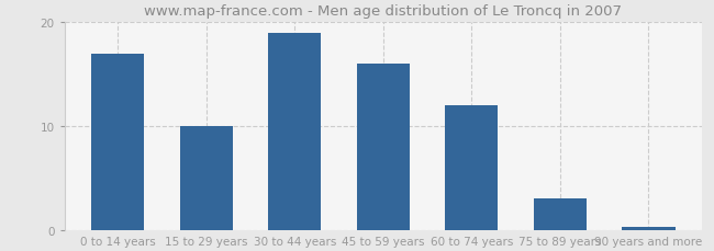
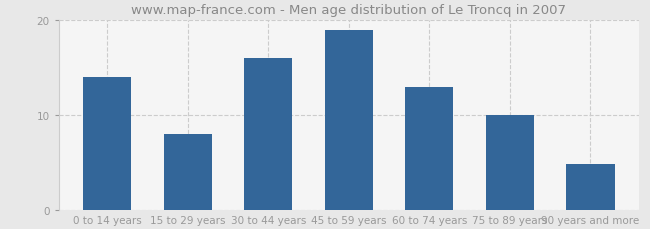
0 to 14 years: 17.0 -> 14.0
15 to 29 years: 10.0 -> 8.0
30 to 44 years: 19.0 -> 16.0
45 to 59 years: 16.0 -> 19.0
60 to 74 years: 12.0 -> 13.0
75 to 89 years: 3.0 -> 10.0
90 years and more: 0.3 -> 4.8
